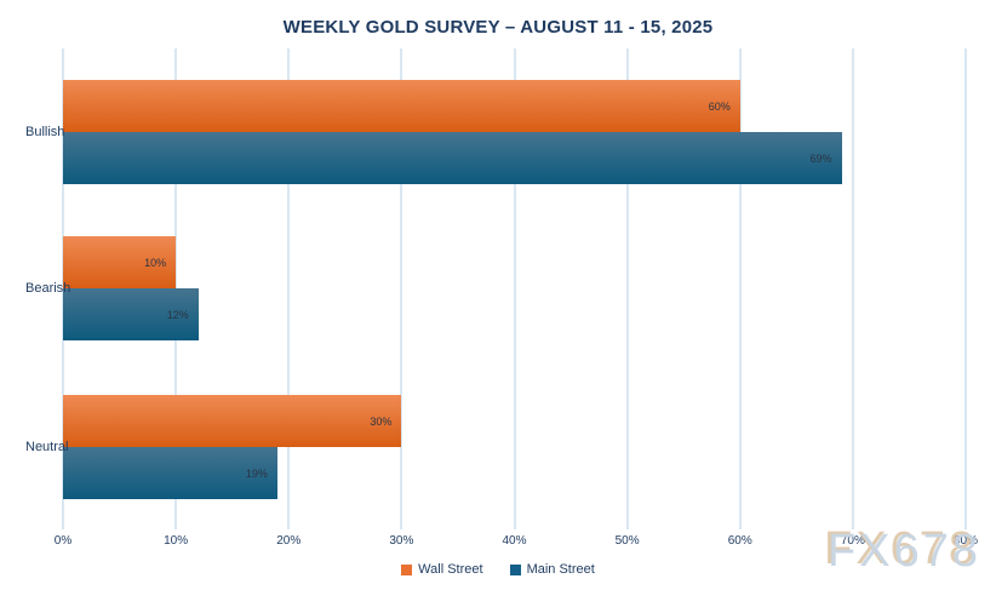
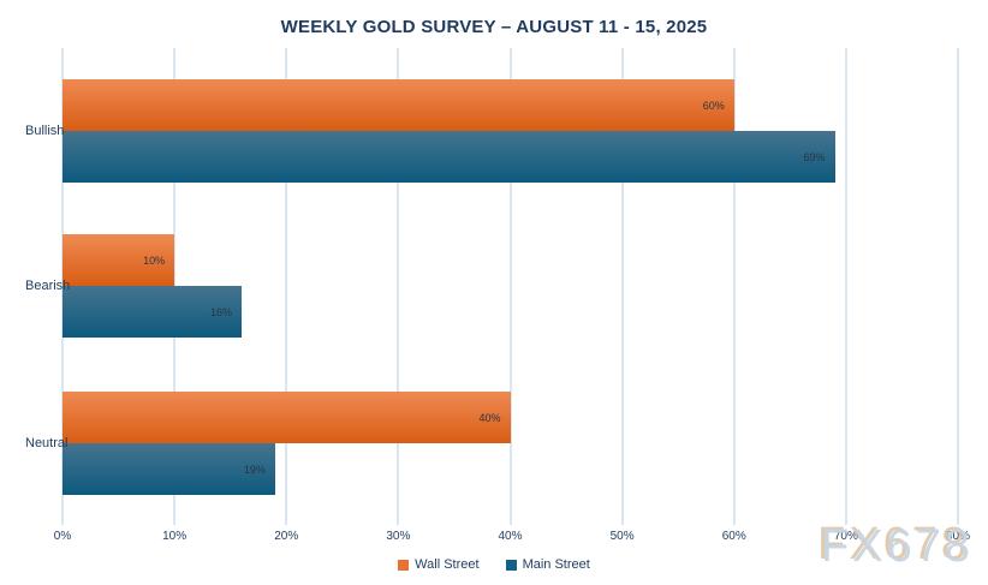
Main Street/Bearish: 12% -> 16%
Wall Street/Neutral: 30% -> 40%
